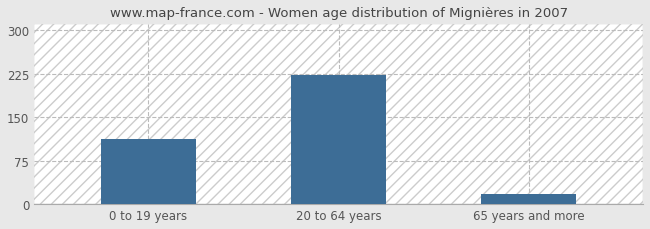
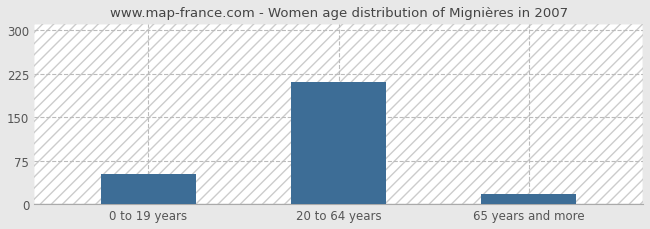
0 to 19 years: 113 -> 52
20 to 64 years: 223 -> 210
